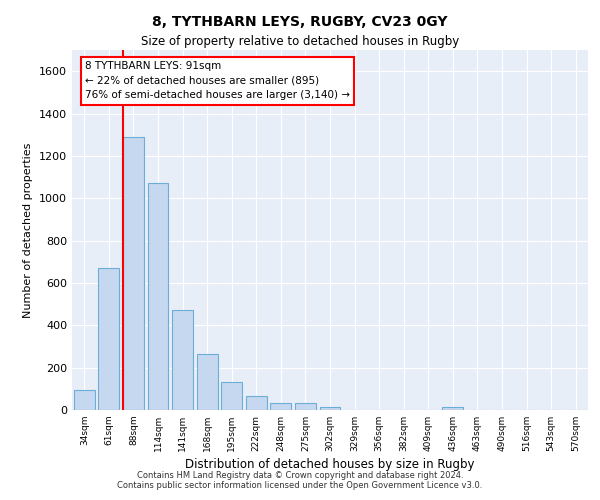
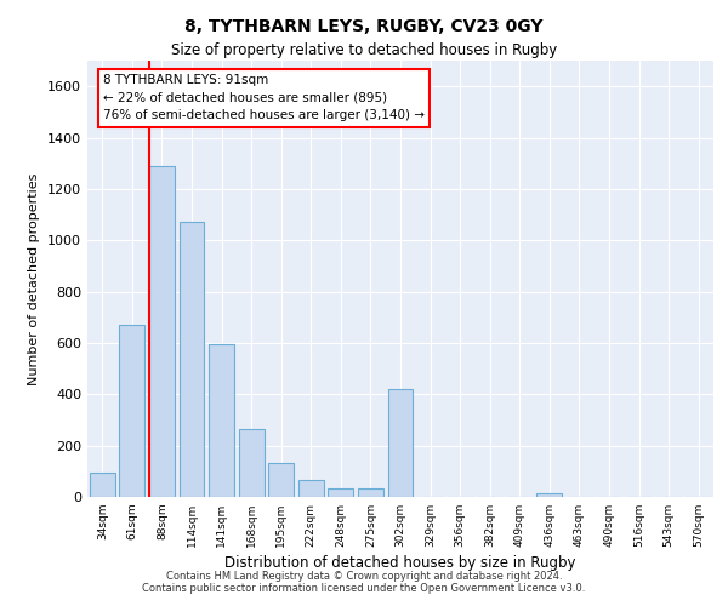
141sqm: 470 -> 595
302sqm: 15 -> 420
